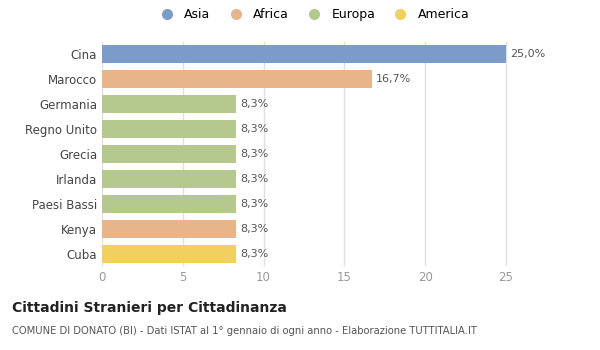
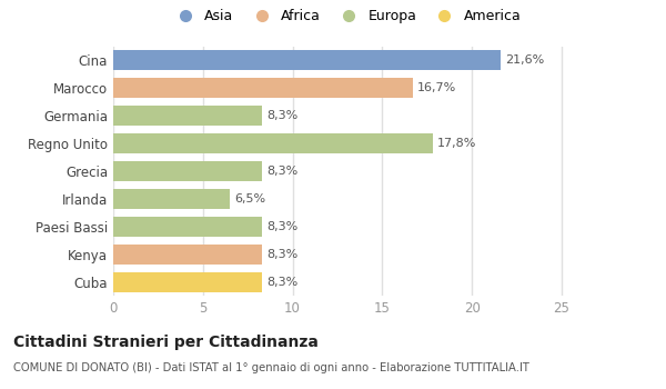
Cina: 25,0% -> 21,6%
Regno Unito: 8,3% -> 17,8%
Irlanda: 8,3% -> 6,5%
